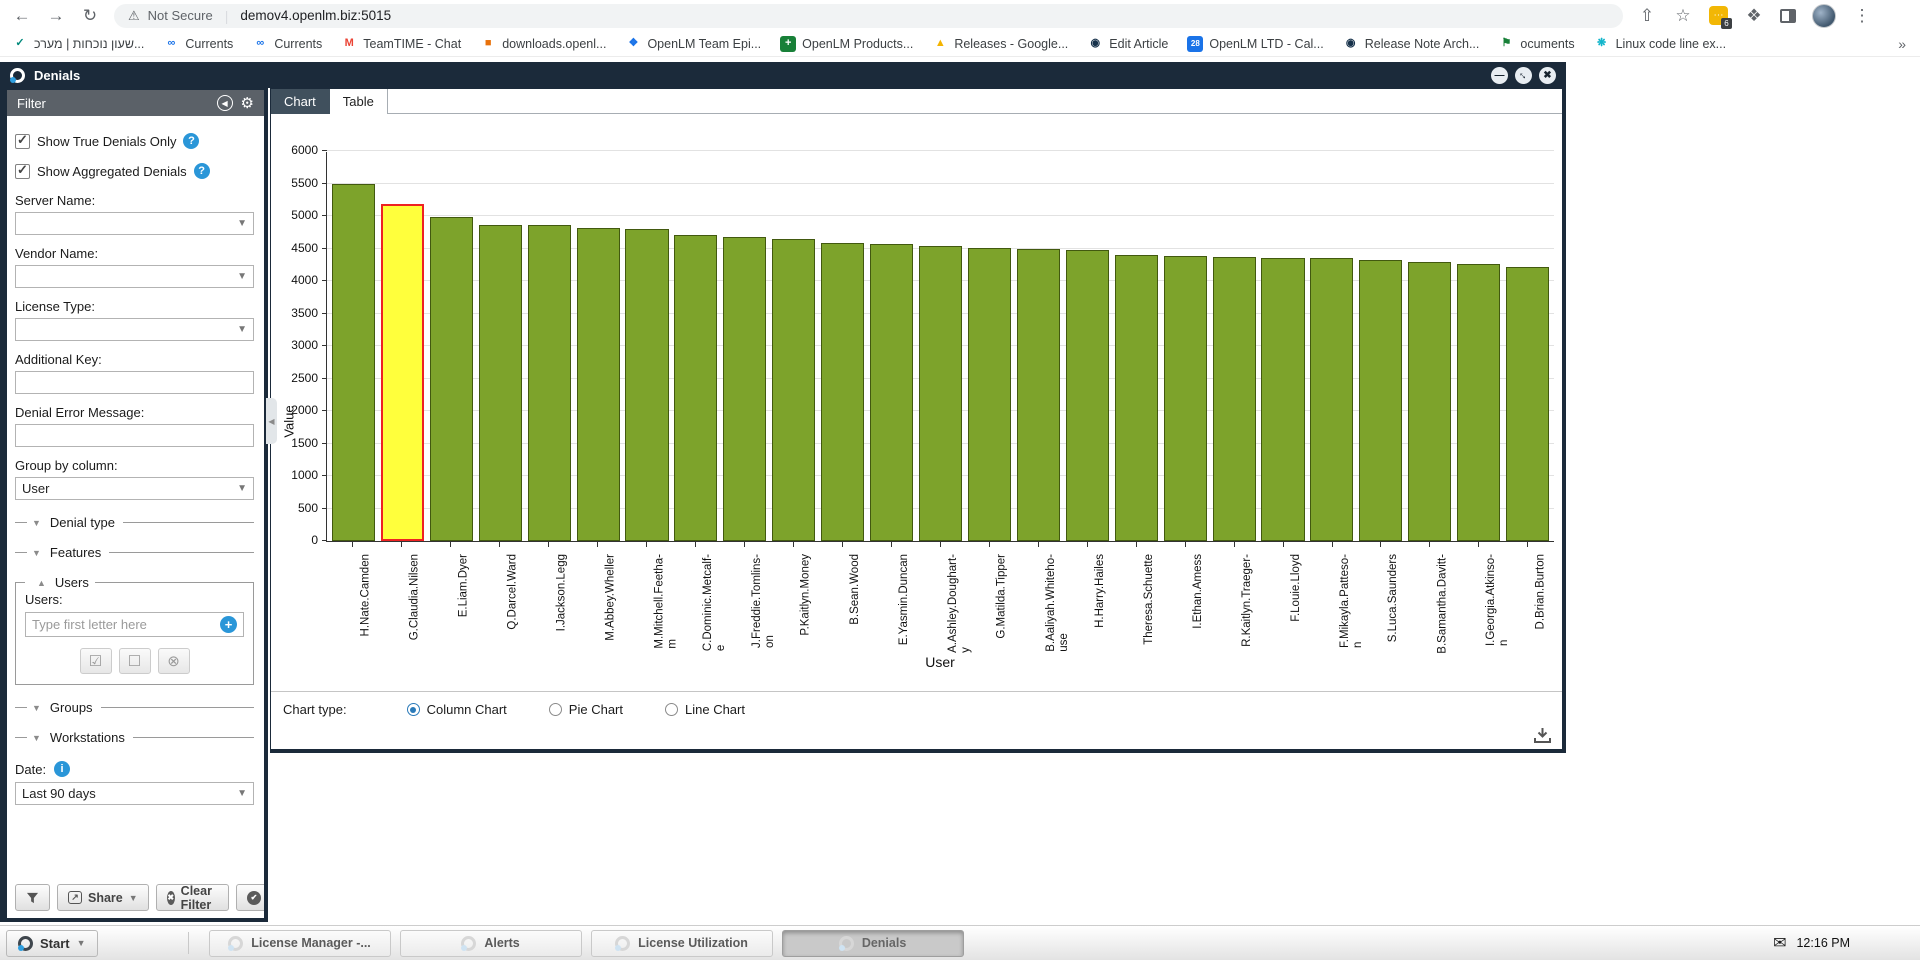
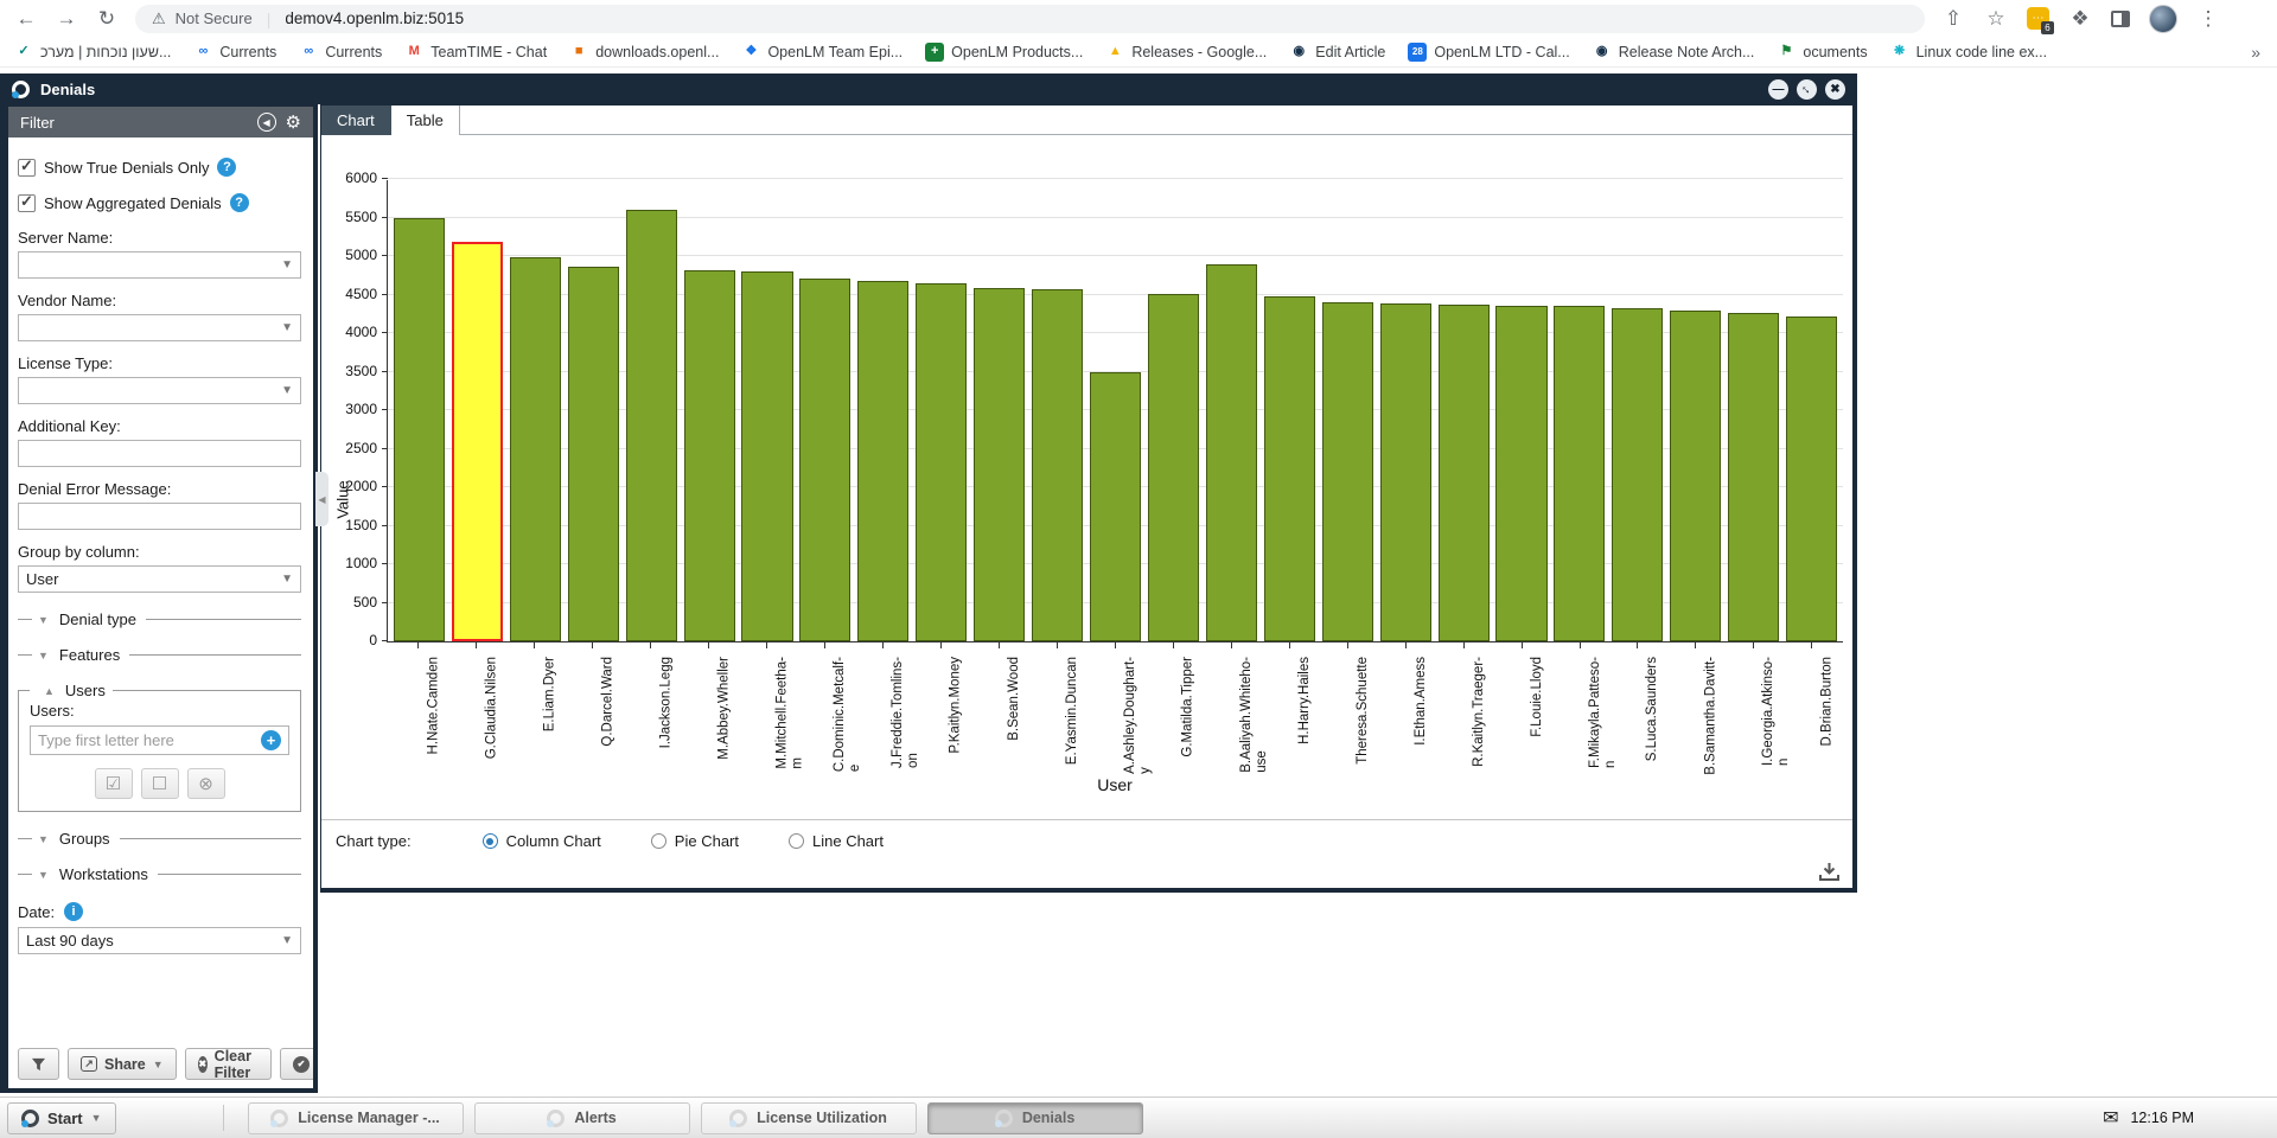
I.Jackson.Legg: 4900 -> 5600
A.Ashley.Doughart- y: 4500 -> 3500
B.Aaliyah.Whiteho- use: 4500 -> 4900
